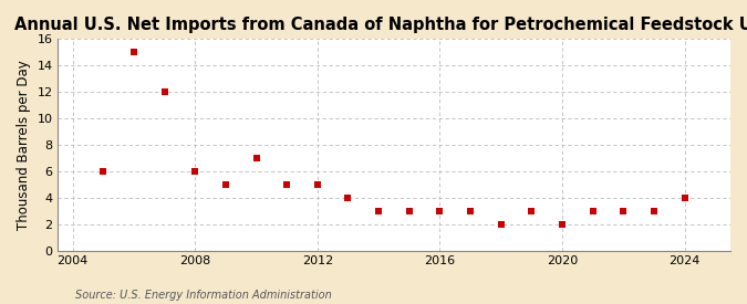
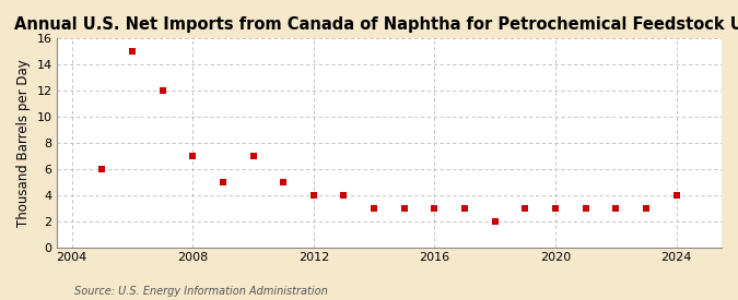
2008: 6 -> 7
2012: 5 -> 4
2020: 2 -> 3
